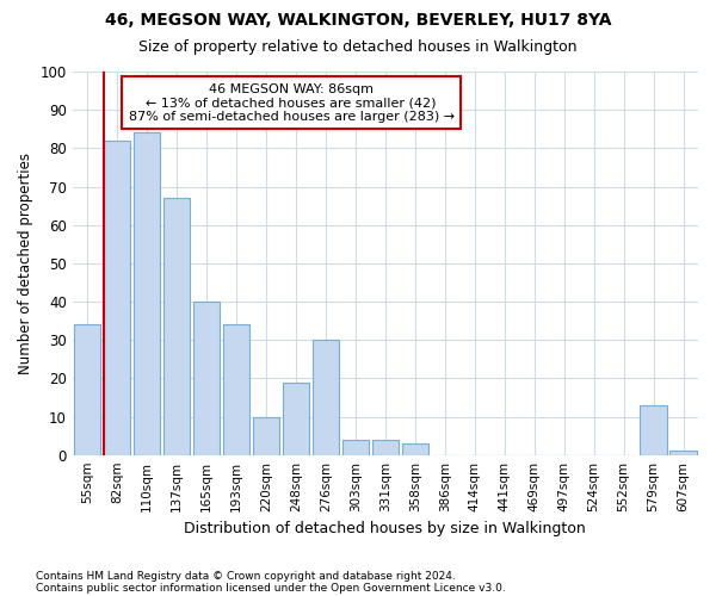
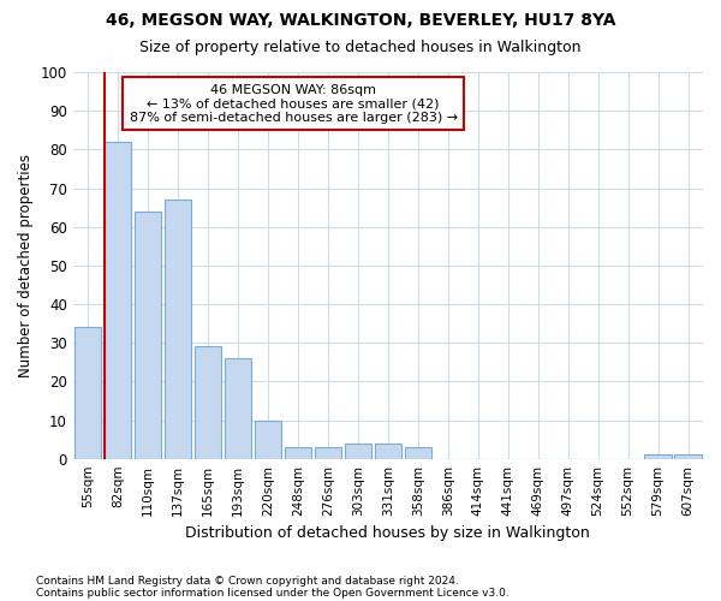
110sqm: 84 -> 64
165sqm: 40 -> 29
193sqm: 34 -> 26
248sqm: 19 -> 3
276sqm: 30 -> 3
579sqm: 13 -> 1
